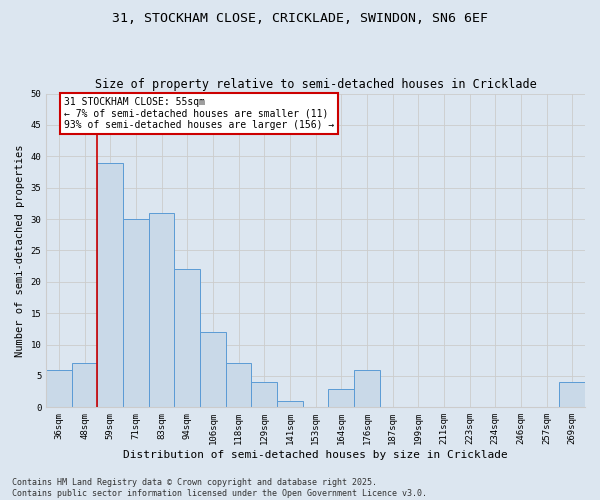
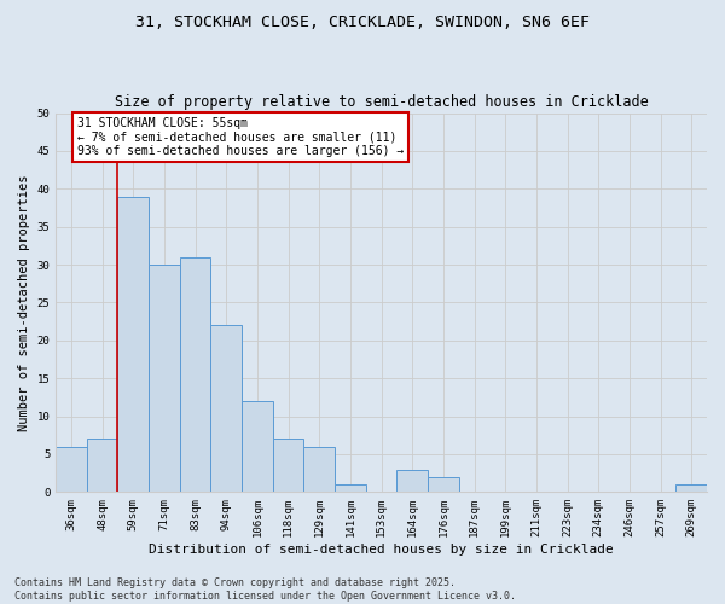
129sqm: 4 -> 6
176sqm: 6 -> 2
269sqm: 4 -> 1
